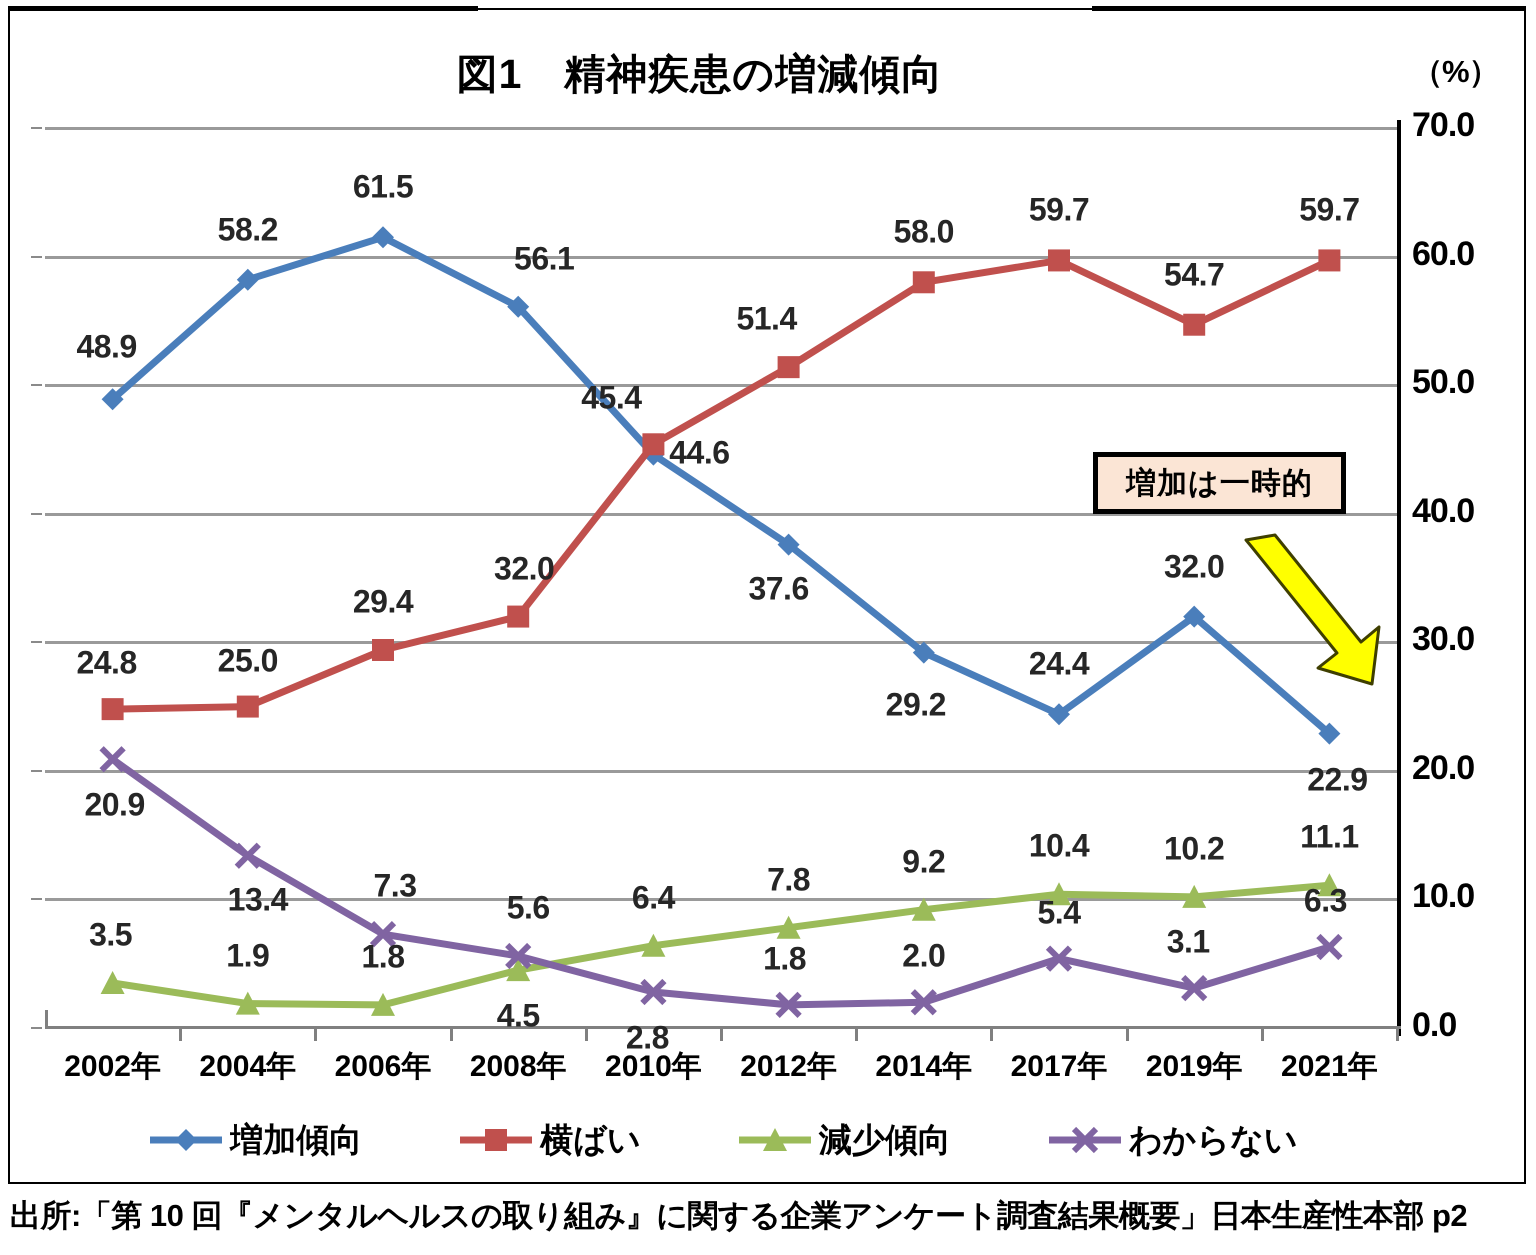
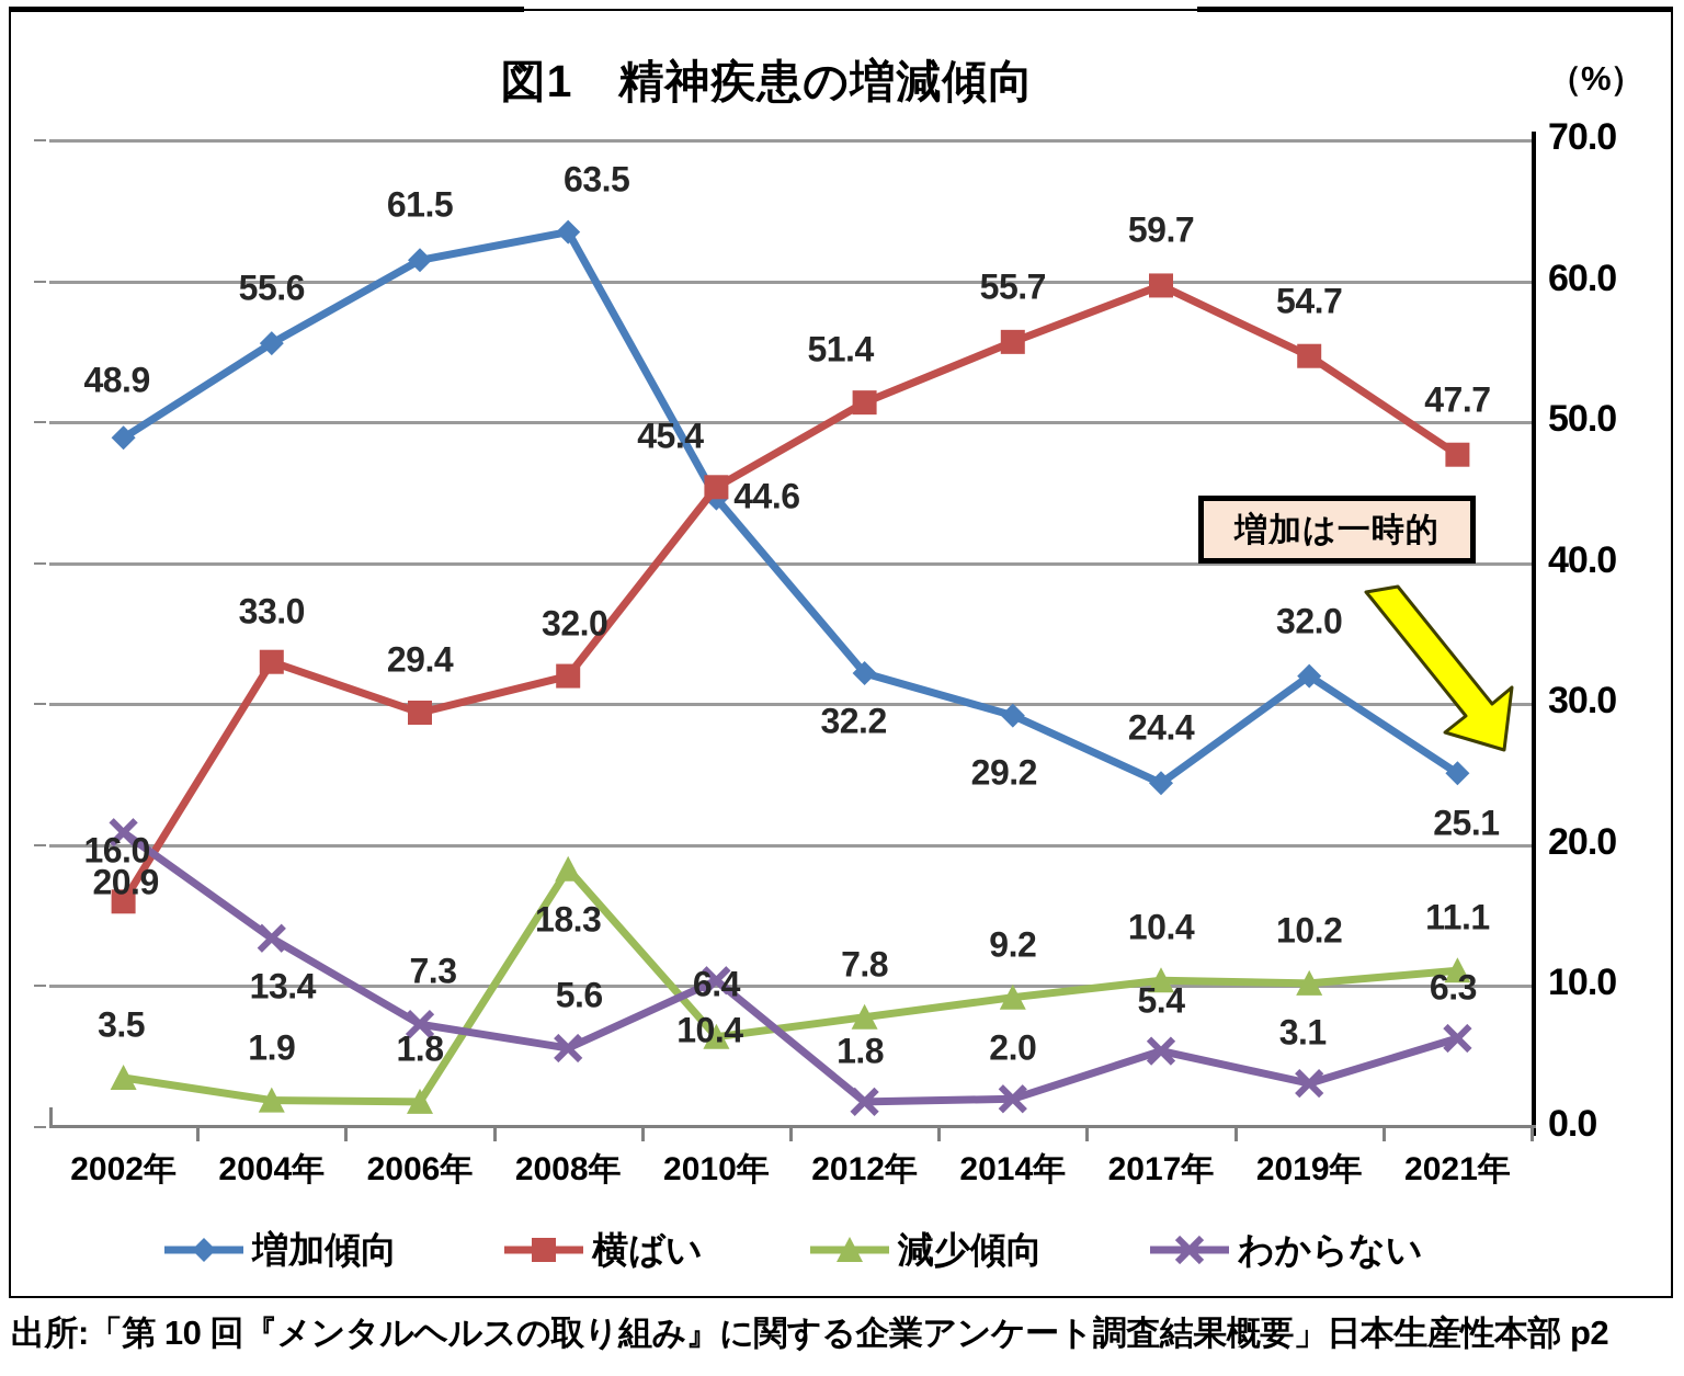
横ばい/2002年: 24.8 -> 16.0
増加傾向/2004年: 58.2 -> 55.6
横ばい/2004年: 25.0 -> 33.0
増加傾向/2008年: 56.1 -> 63.5
減少傾向/2008年: 4.5 -> 18.3
わからない/2010年: 2.8 -> 10.4
増加傾向/2012年: 37.6 -> 32.2
横ばい/2014年: 58.0 -> 55.7
増加傾向/2021年: 22.9 -> 25.1
横ばい/2021年: 59.7 -> 47.7
